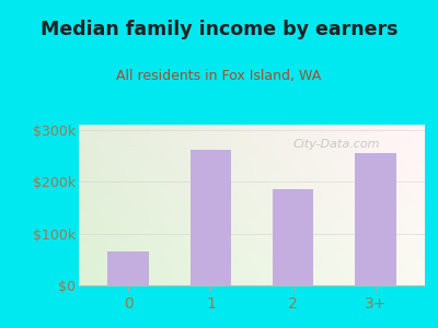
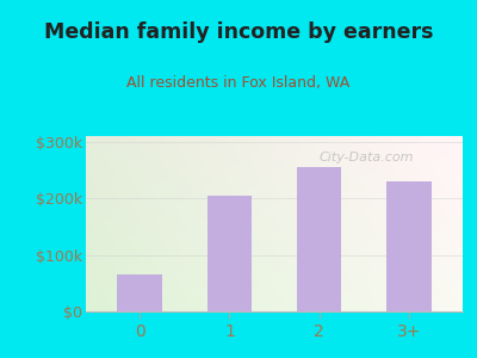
1: $262k -> $205k
2: $185k -> $255k
3+: $255k -> $230k
